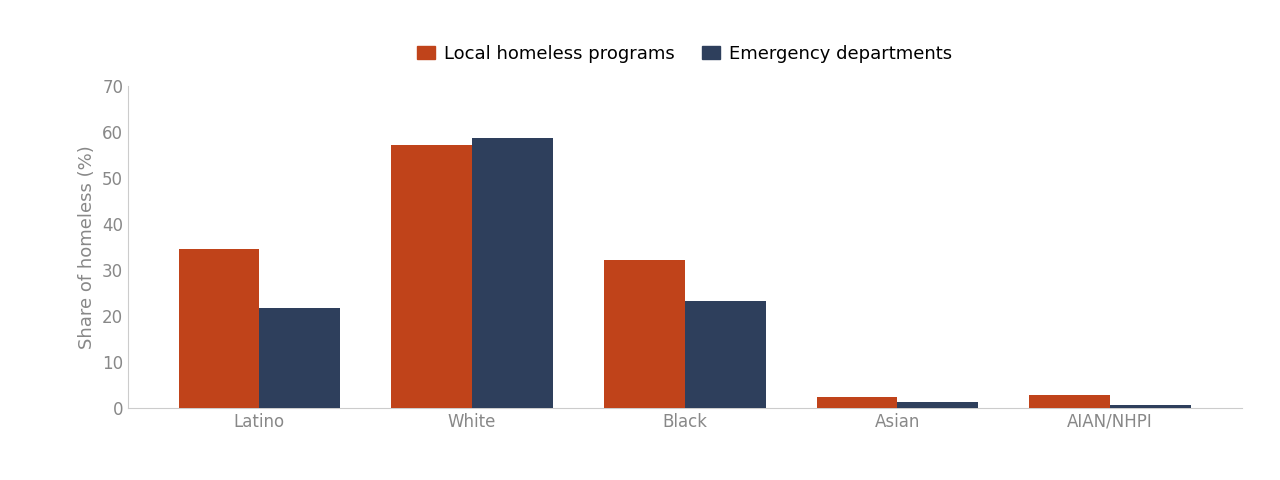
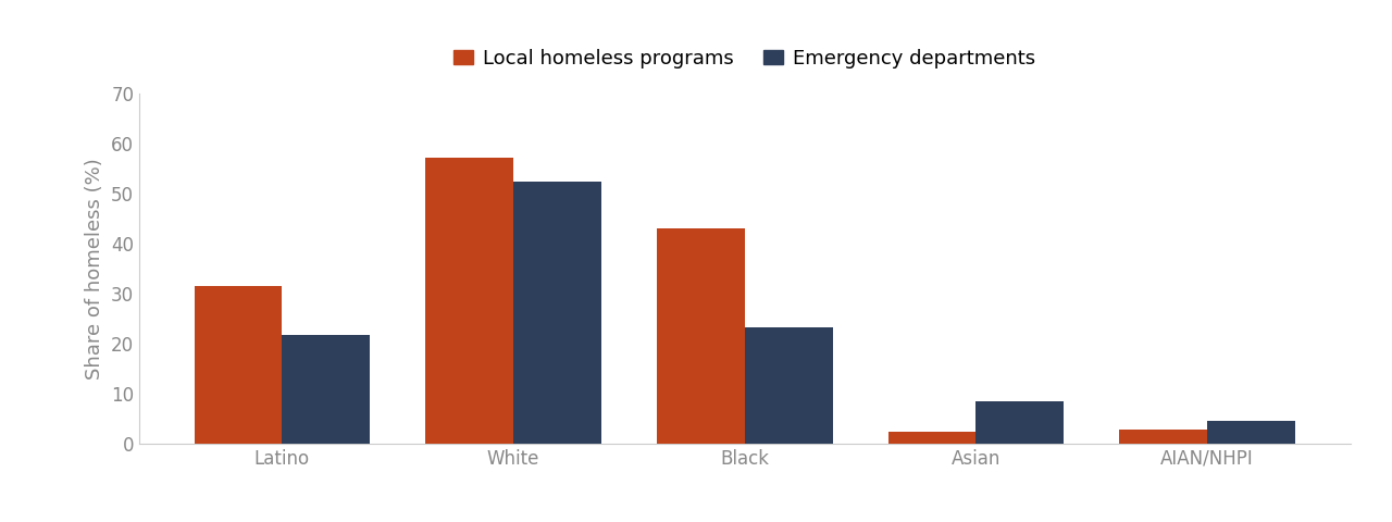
Local homeless programs/Latino: 34.5 -> 31.5
Emergency departments/White: 58.7 -> 52.5
Local homeless programs/Black: 32.2 -> 43.0
Emergency departments/Asian: 1.3 -> 8.5
Emergency departments/AIAN/NHPI: 0.7 -> 4.5
